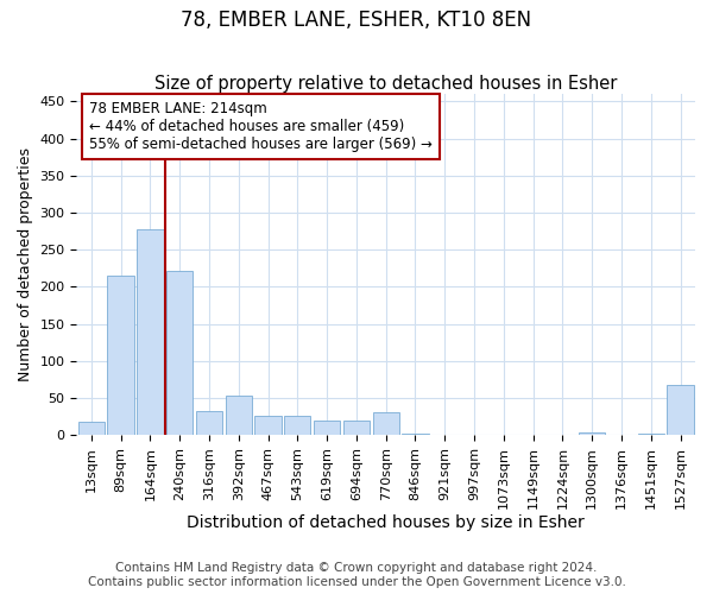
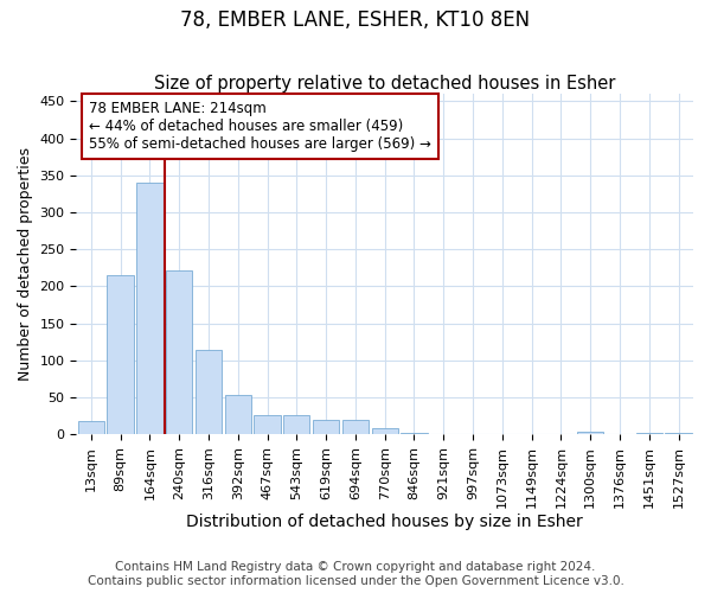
164sqm: 278 -> 340
316sqm: 32 -> 114
770sqm: 30 -> 8
1527sqm: 68 -> 2
